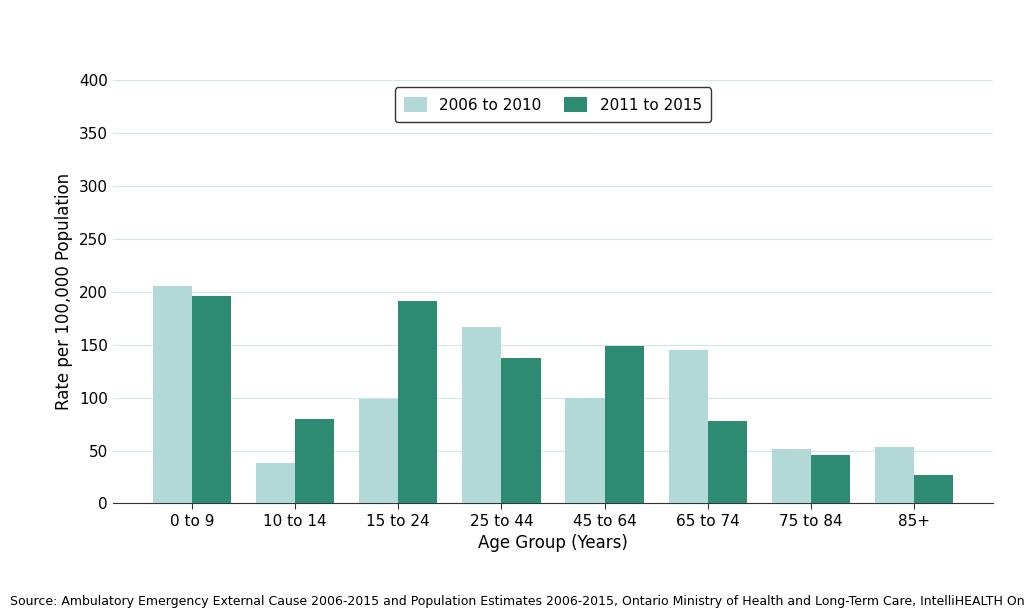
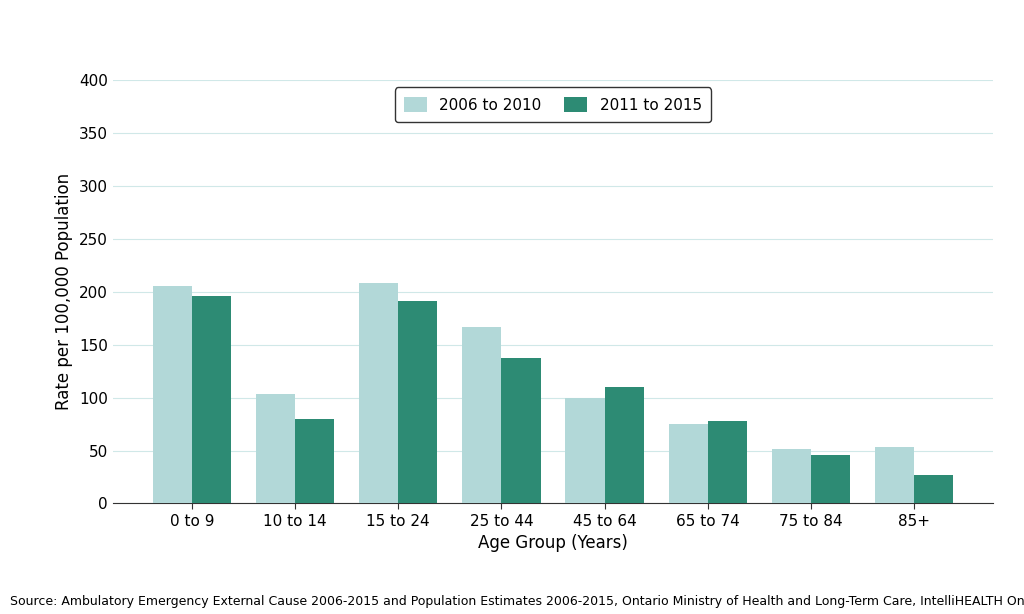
2006 to 2010/10 to 14: 38 -> 103
2006 to 2010/15 to 24: 99 -> 208
2011 to 2015/45 to 64: 149 -> 110
2006 to 2010/65 to 74: 145 -> 75
